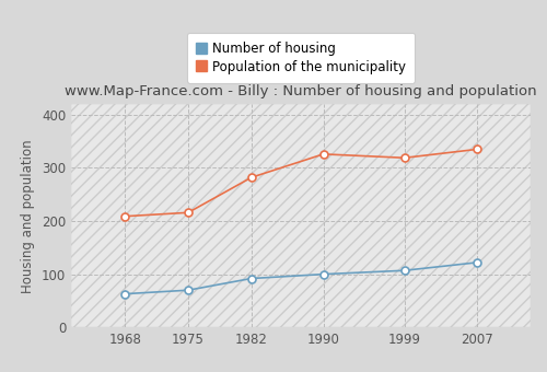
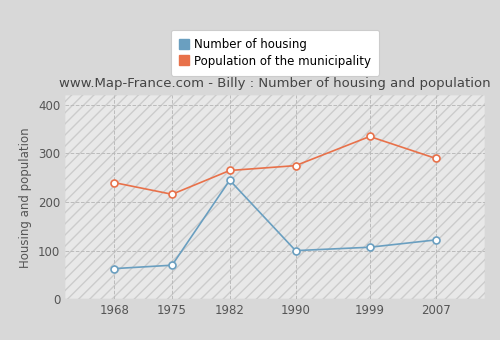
Population of the municipality/1968: 209 -> 240
Number of housing/1982: 92 -> 245
Population of the municipality/1982: 282 -> 265
Population of the municipality/1990: 326 -> 275
Population of the municipality/1999: 319 -> 335
Population of the municipality/2007: 335 -> 290
